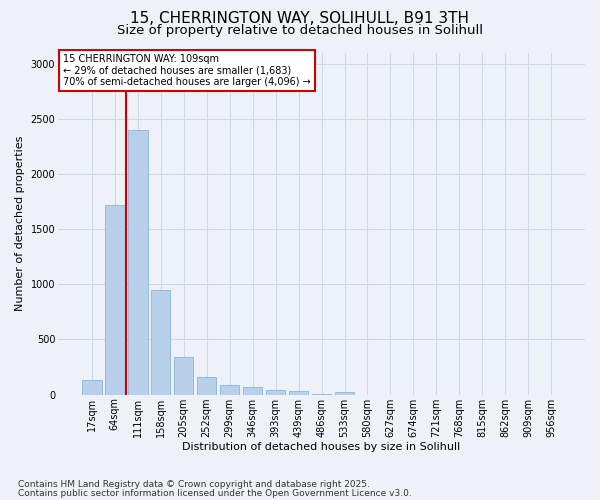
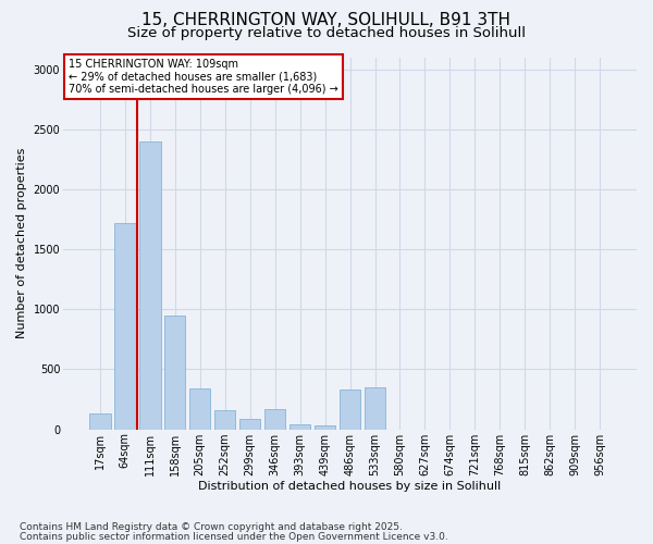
346sqm: 60 -> 170
486sqm: 0 -> 330
533sqm: 20 -> 350
